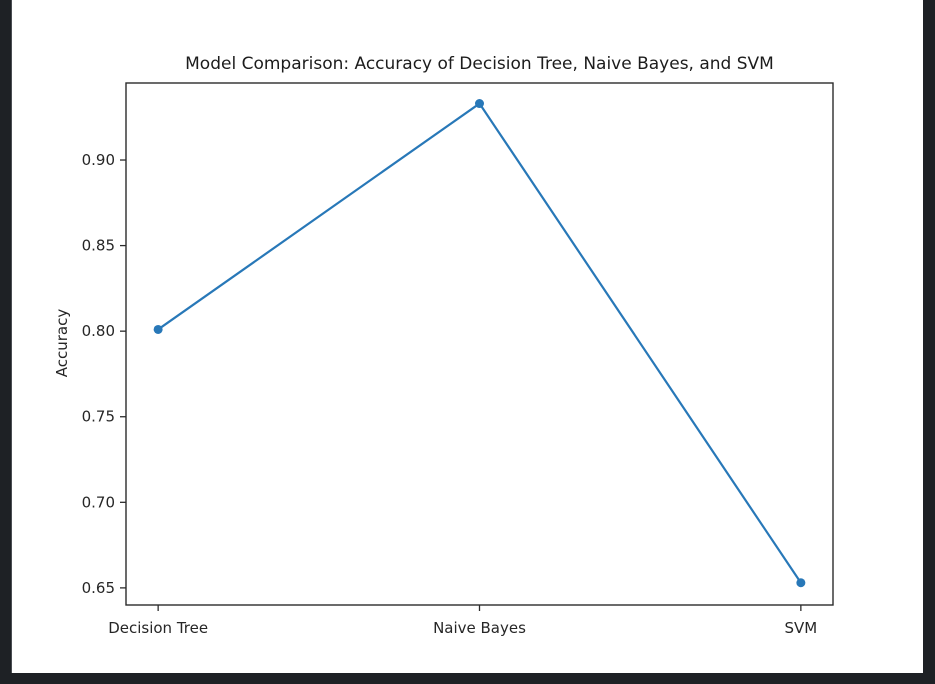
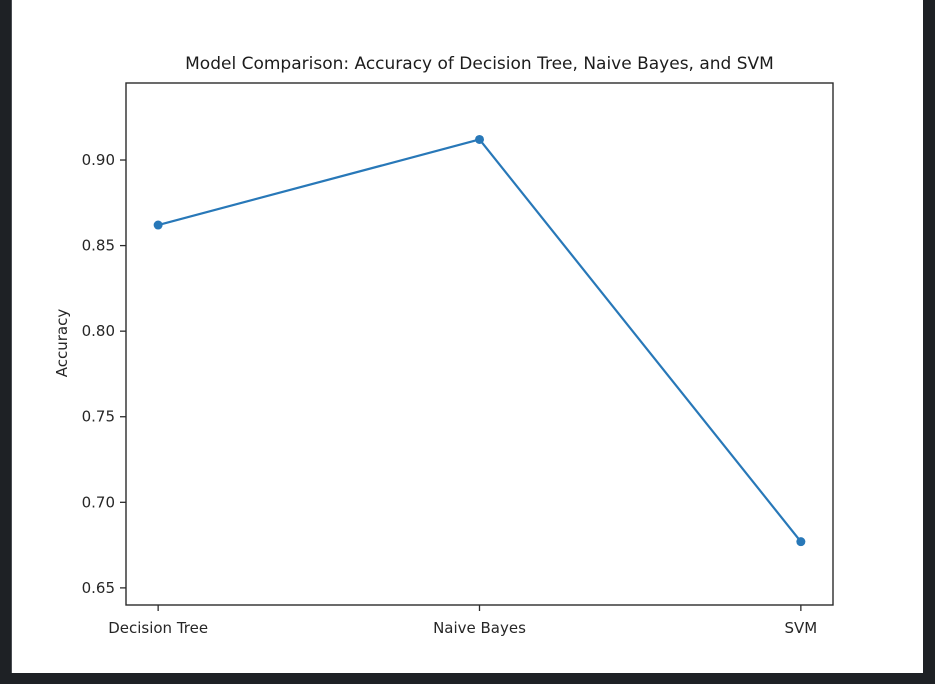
Decision Tree: 0.801 -> 0.862
Naive Bayes: 0.933 -> 0.912
SVM: 0.653 -> 0.677
